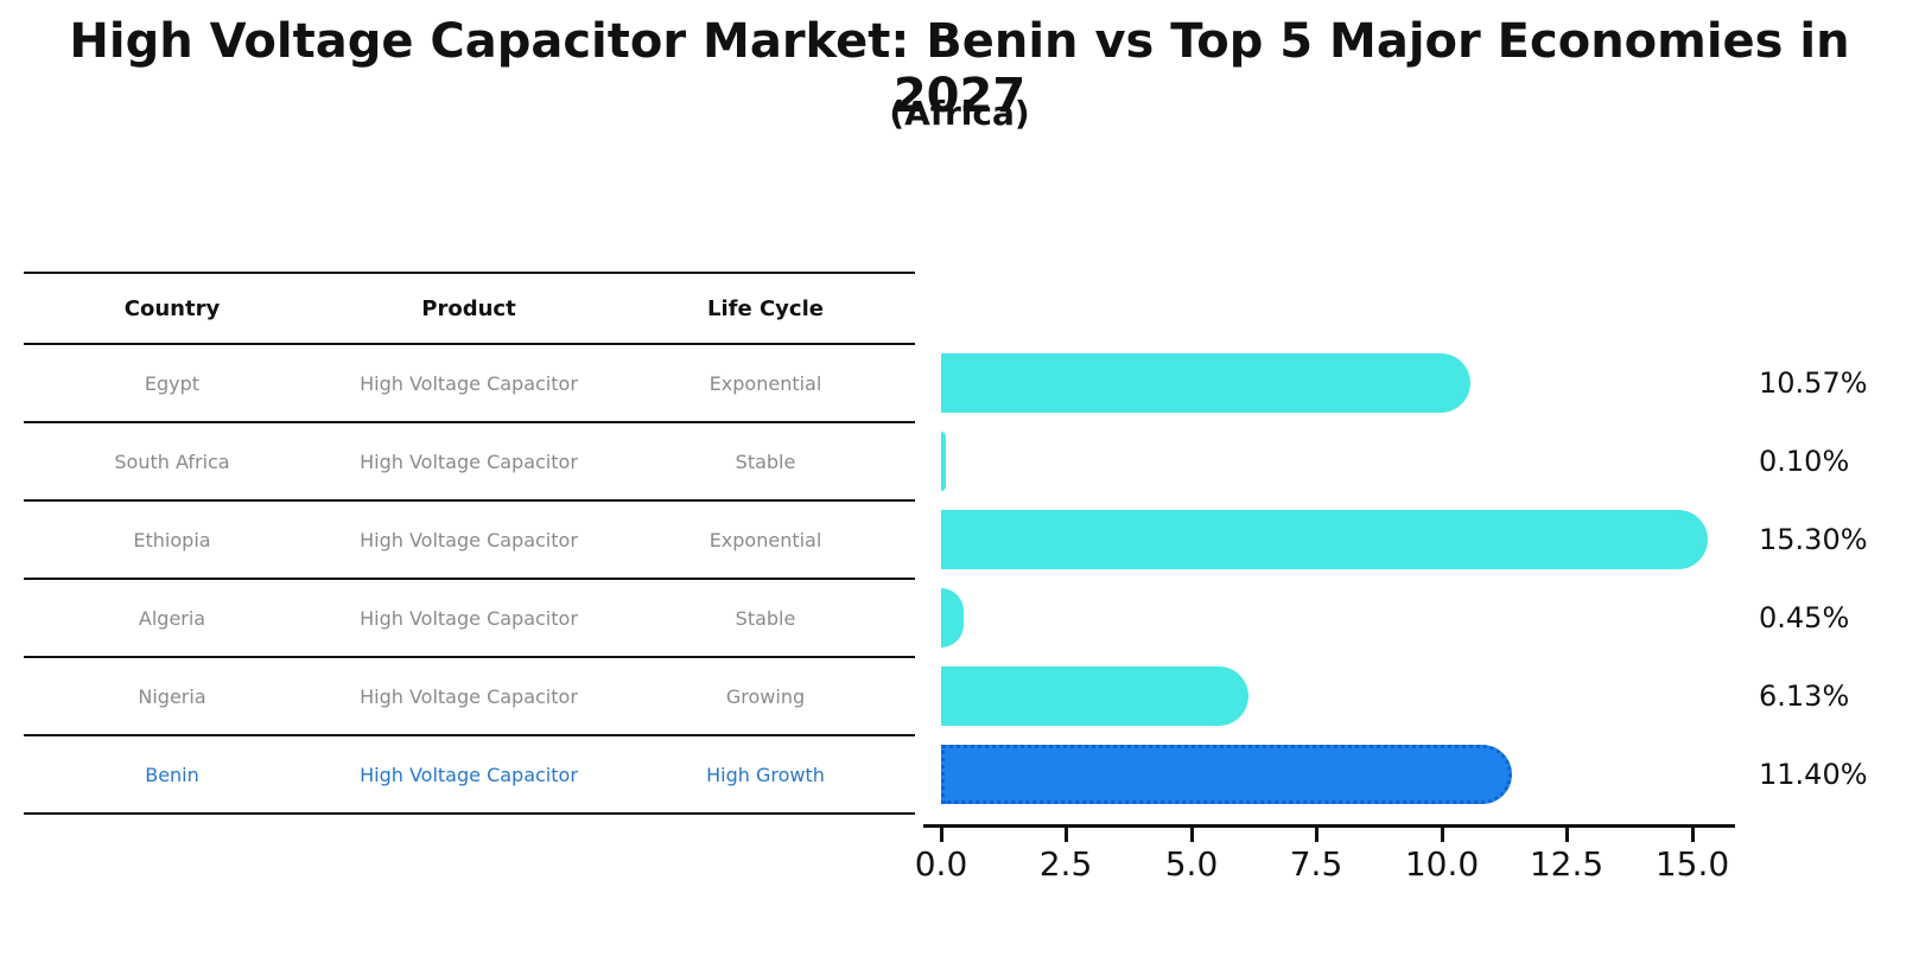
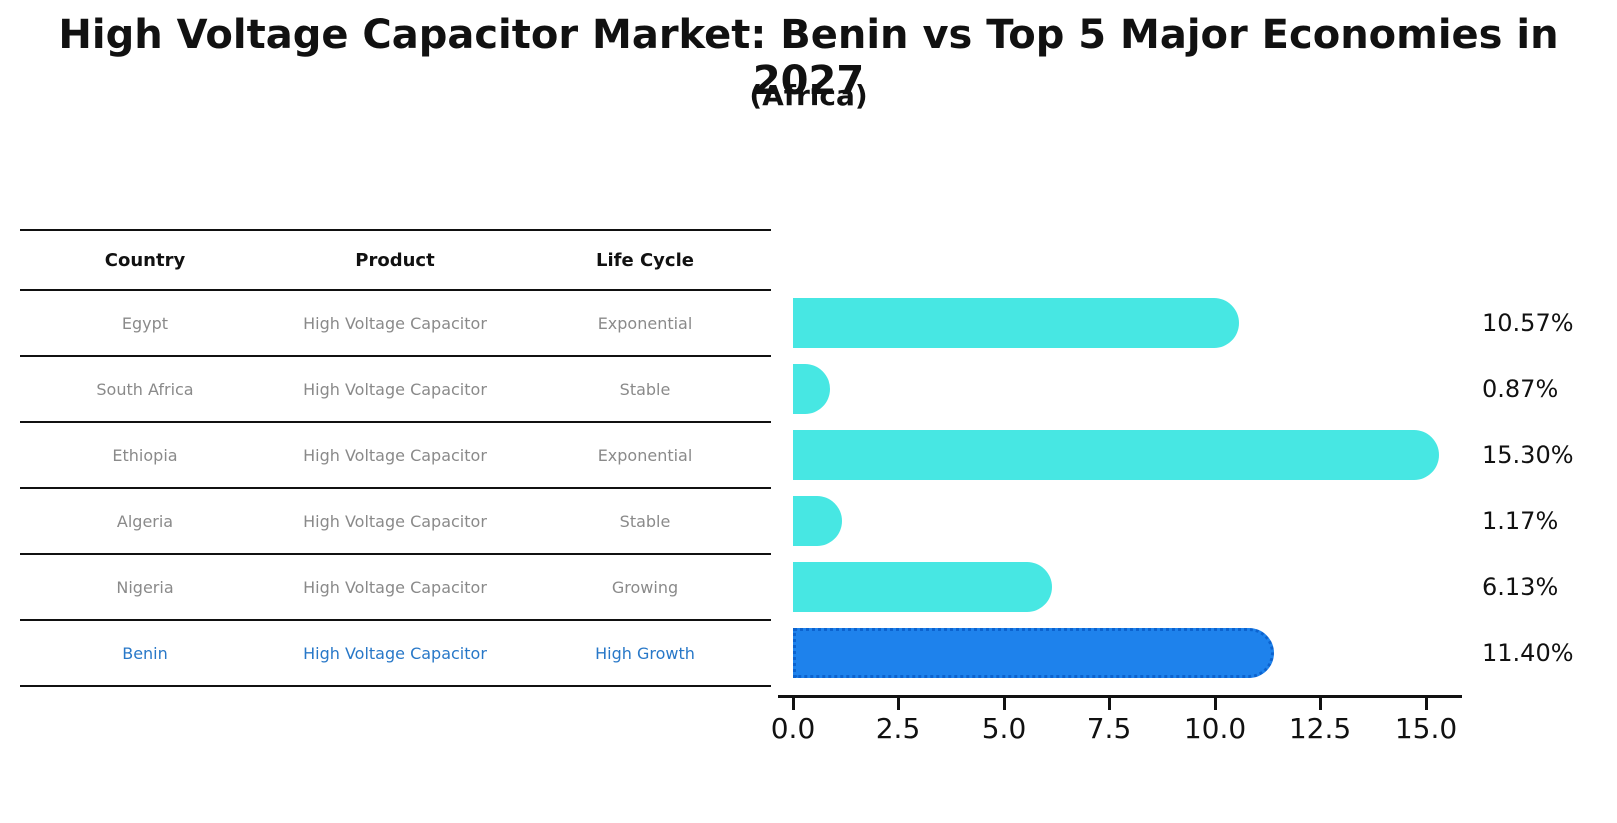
South Africa: 0.10% -> 0.87%
Algeria: 0.45% -> 1.17%
